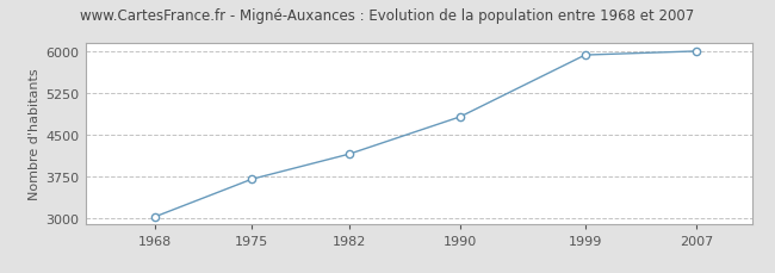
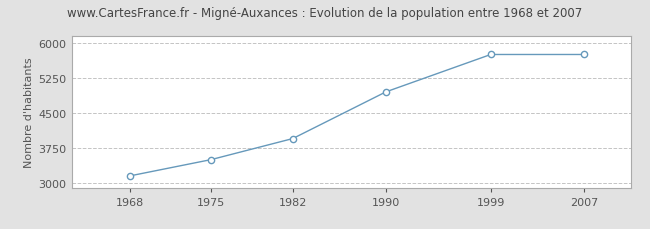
1968: 3020 -> 3150
1975: 3700 -> 3500
1982: 4150 -> 3950
1990: 4820 -> 4950
1999: 5930 -> 5750
2007: 6000 -> 5750
